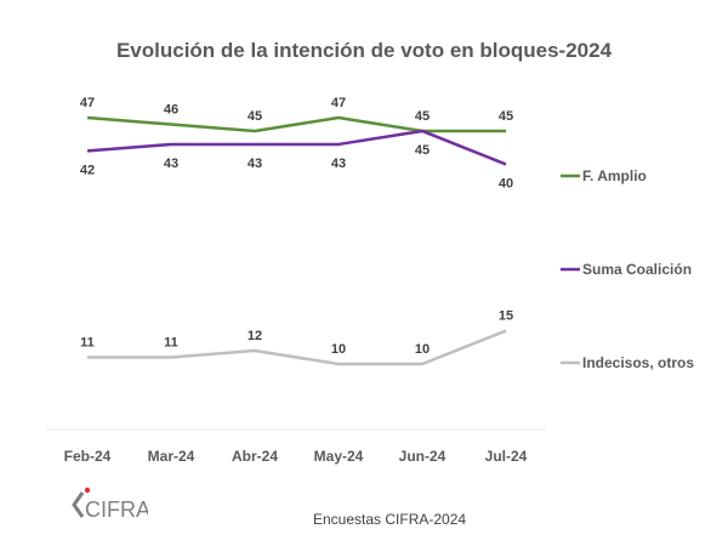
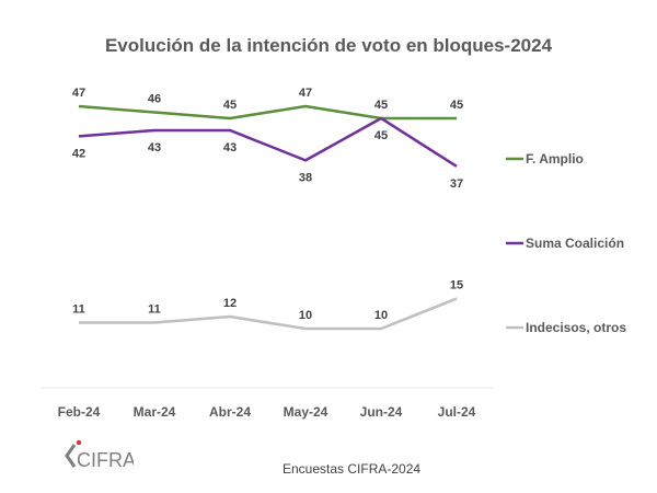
Suma Coalición/May-24: 43 -> 38
Suma Coalición/Jul-24: 40 -> 37
